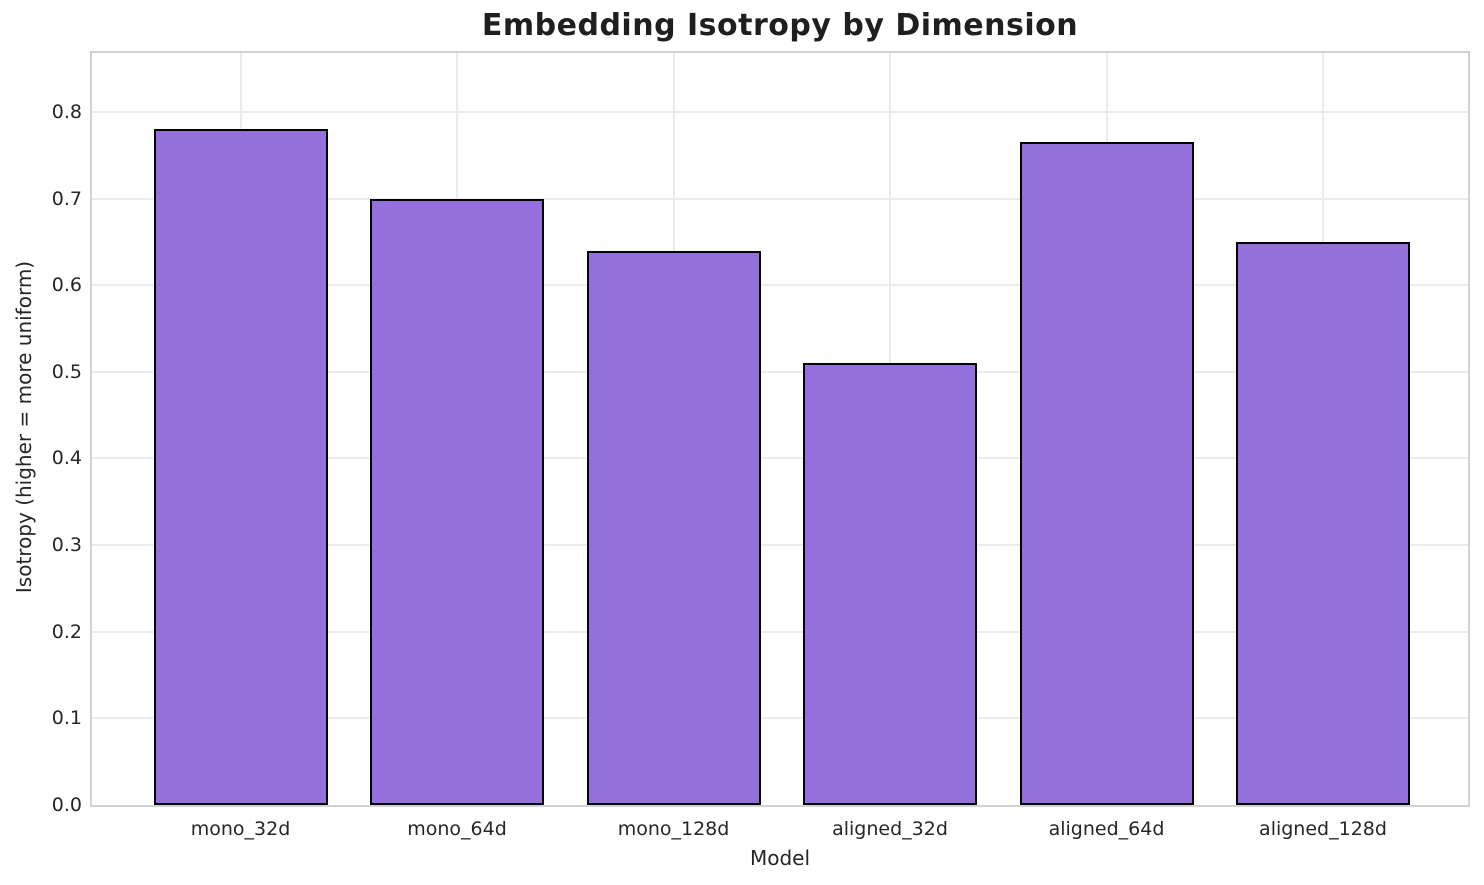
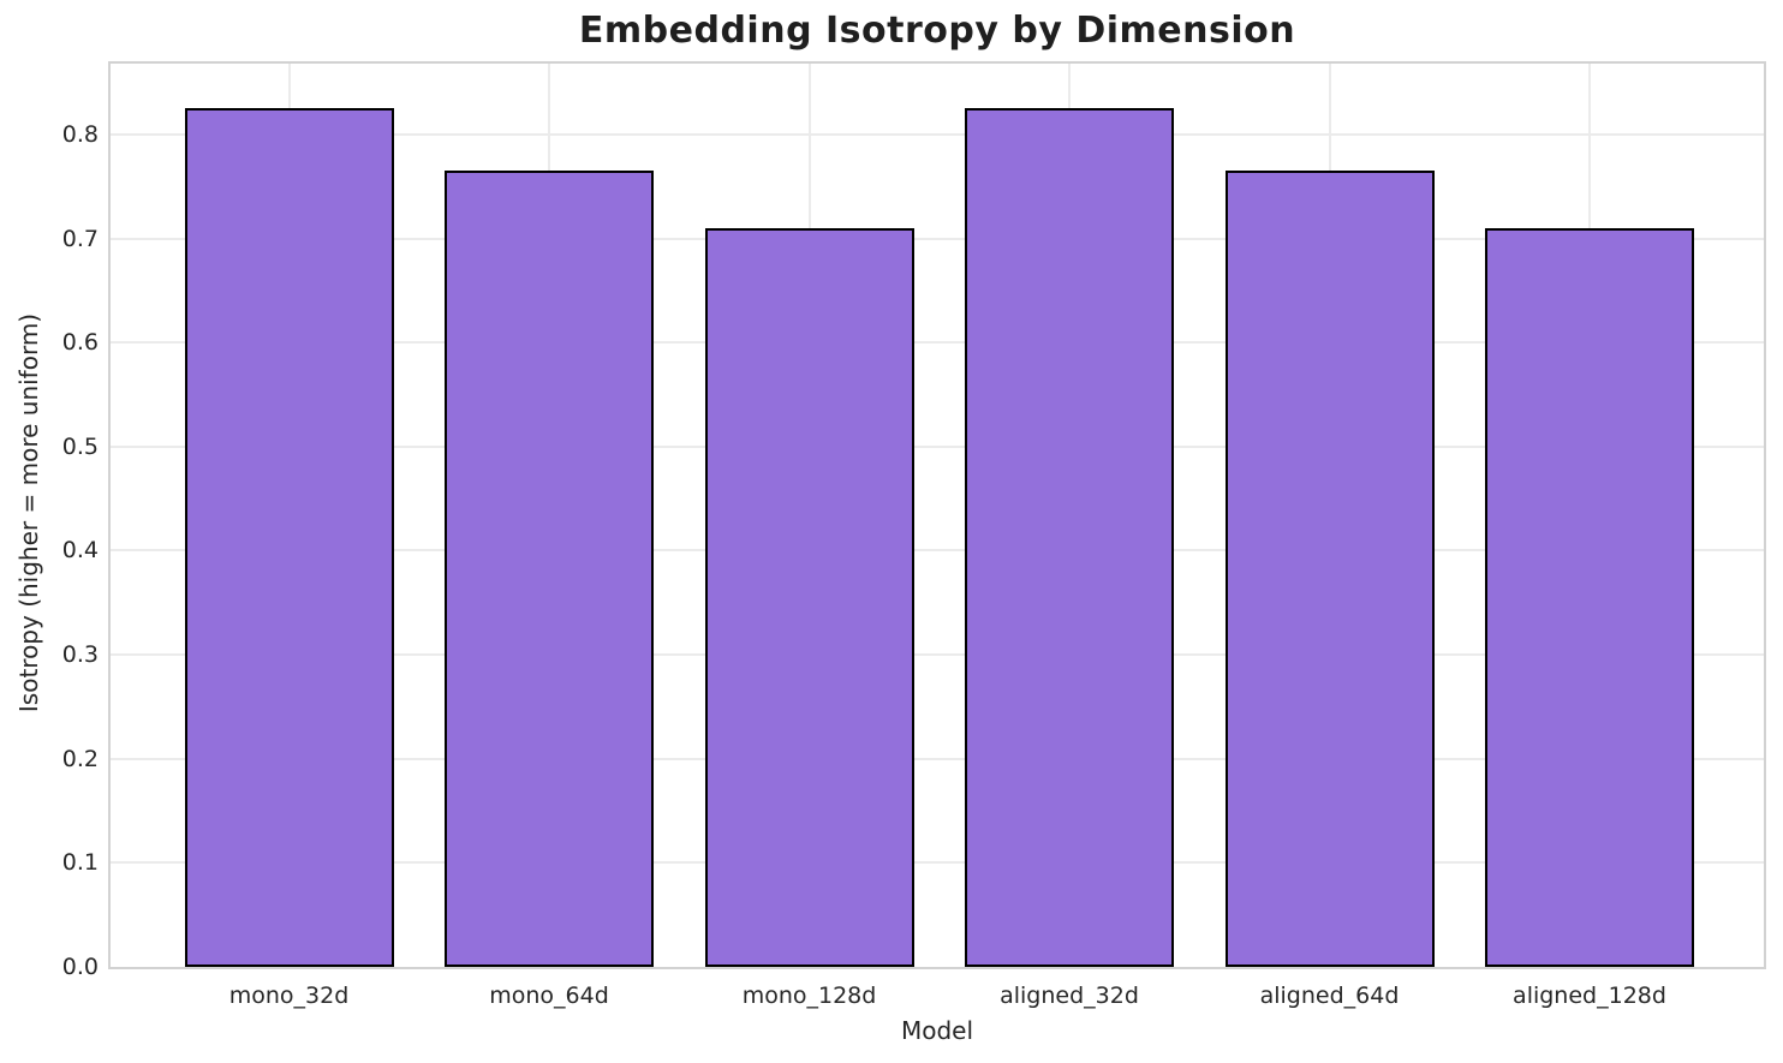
mono_32d: 0.78 -> 0.82
mono_64d: 0.70 -> 0.77
mono_128d: 0.64 -> 0.71
aligned_32d: 0.51 -> 0.82
aligned_128d: 0.65 -> 0.71
